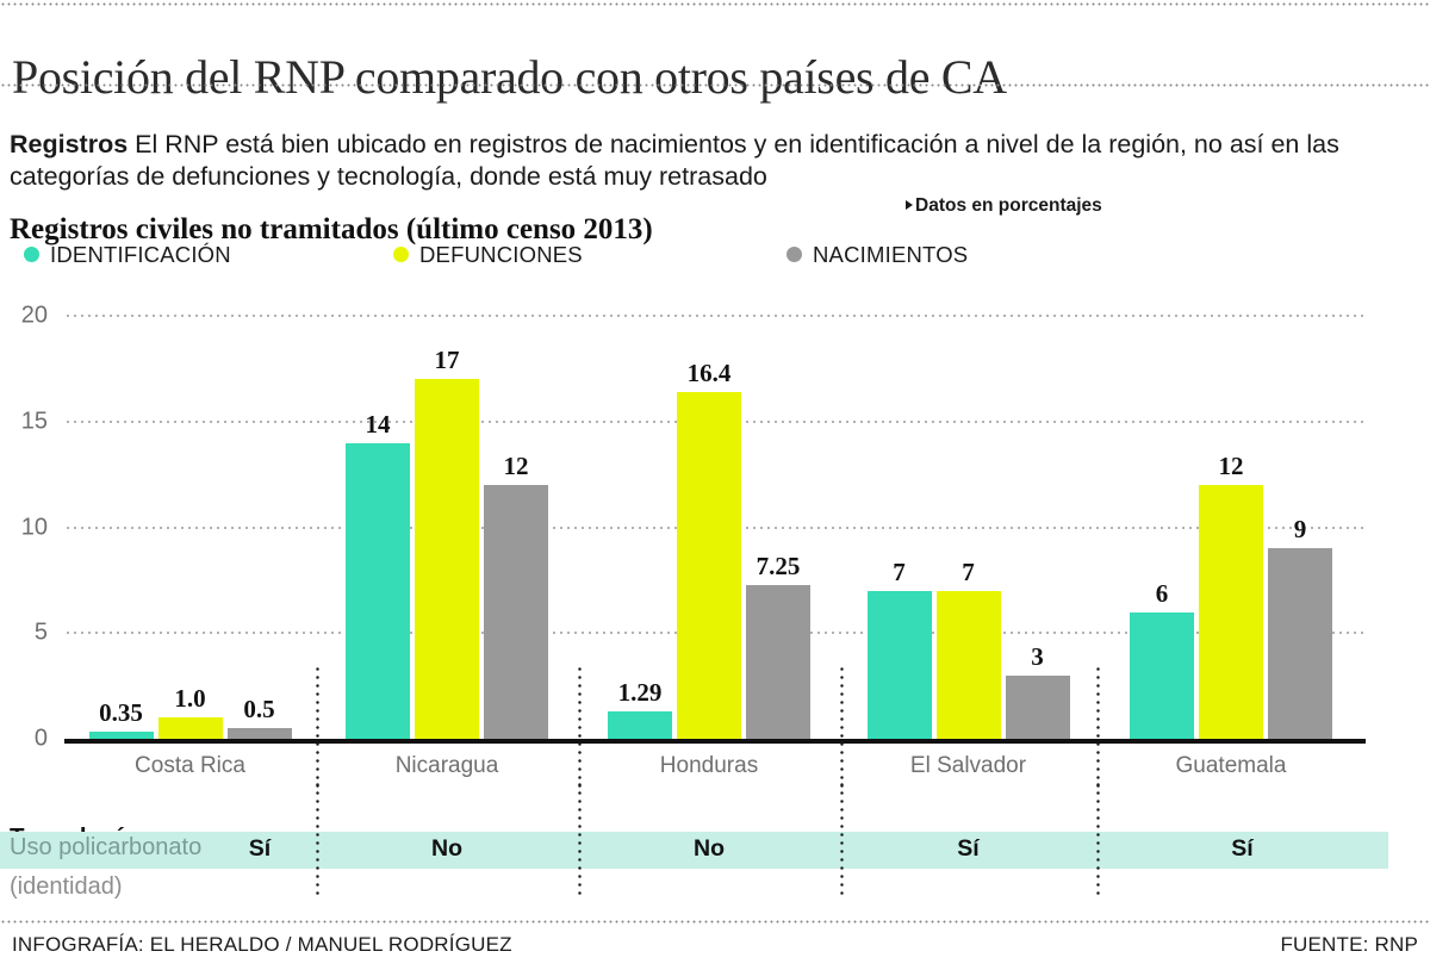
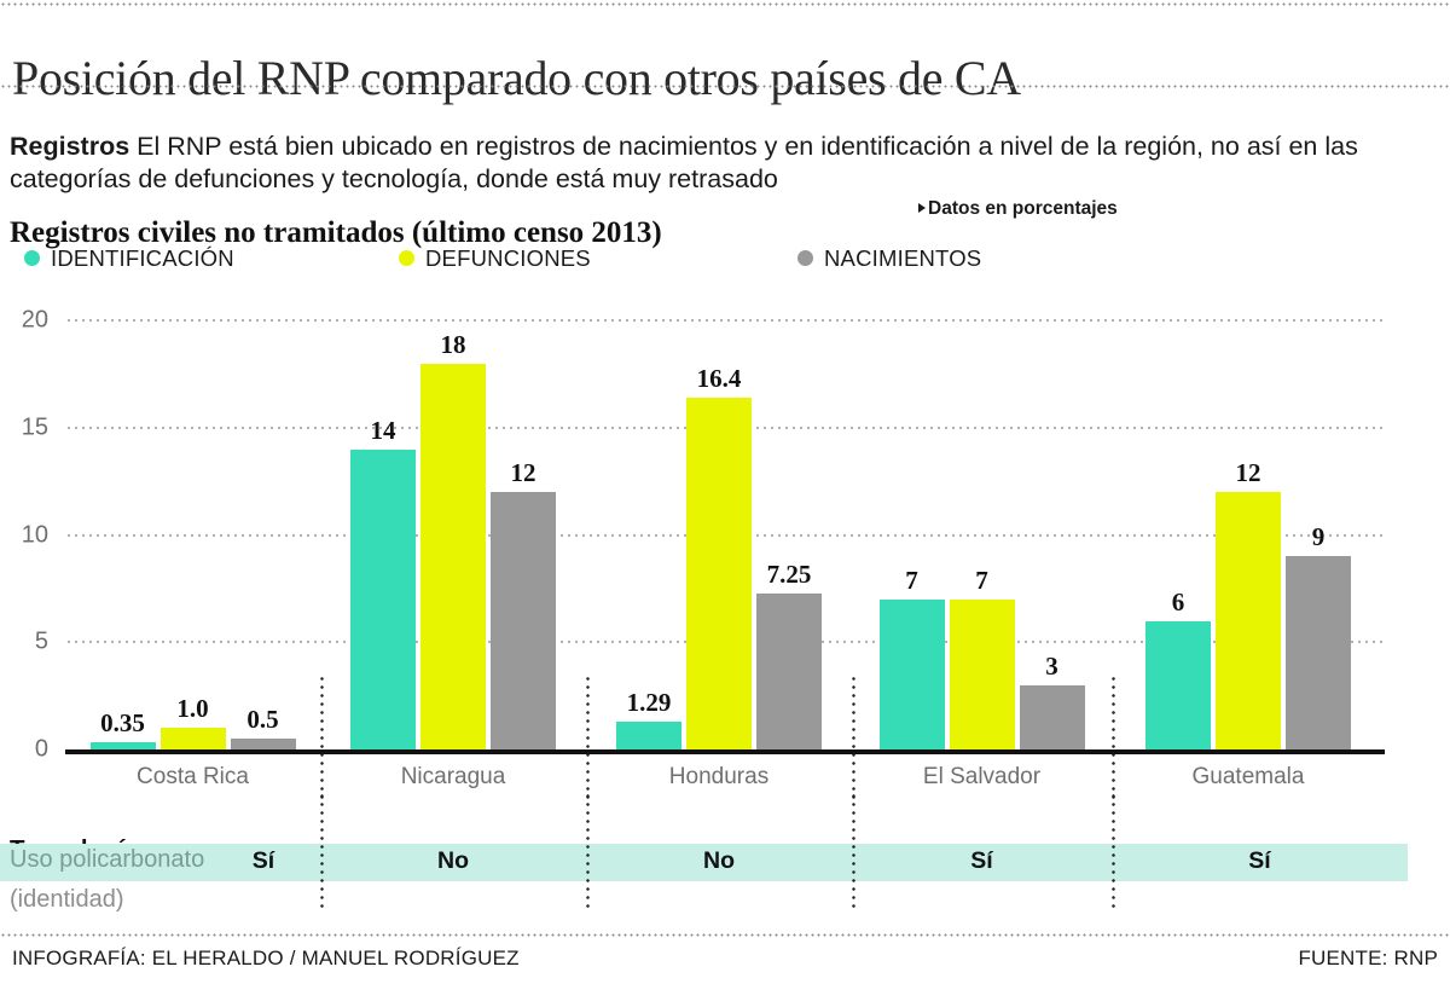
DEFUNCIONES/Nicaragua: 17 -> 18
